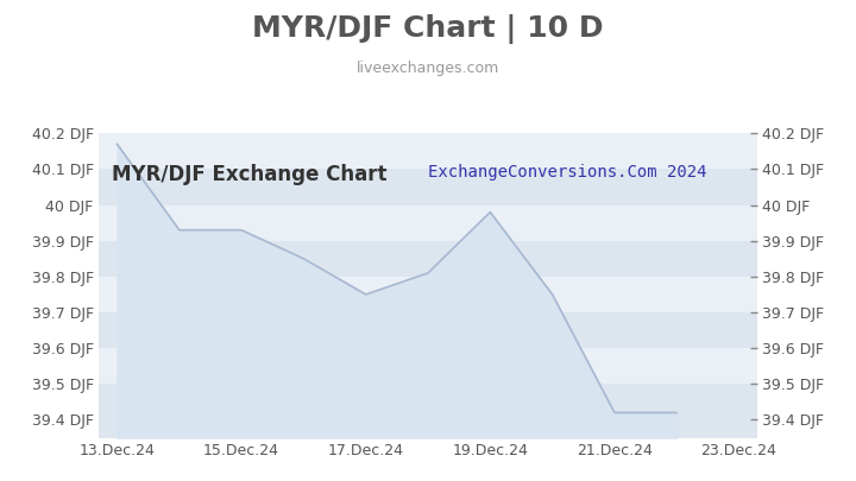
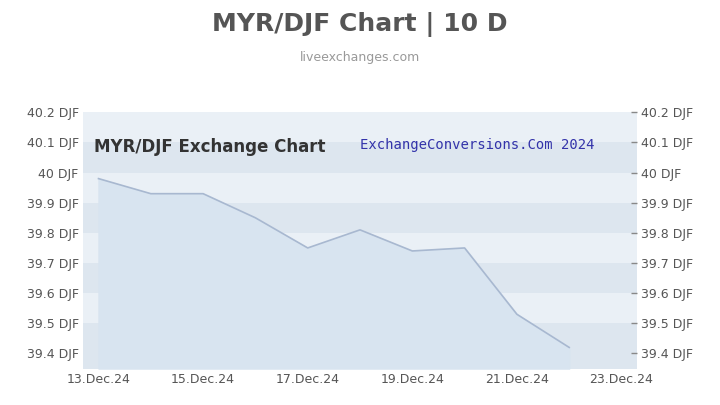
13.Dec.24: 40.17 DJF -> 39.98 DJF
19.Dec.24: 39.98 DJF -> 39.74 DJF
21.Dec.24: 39.42 DJF -> 39.53 DJF
